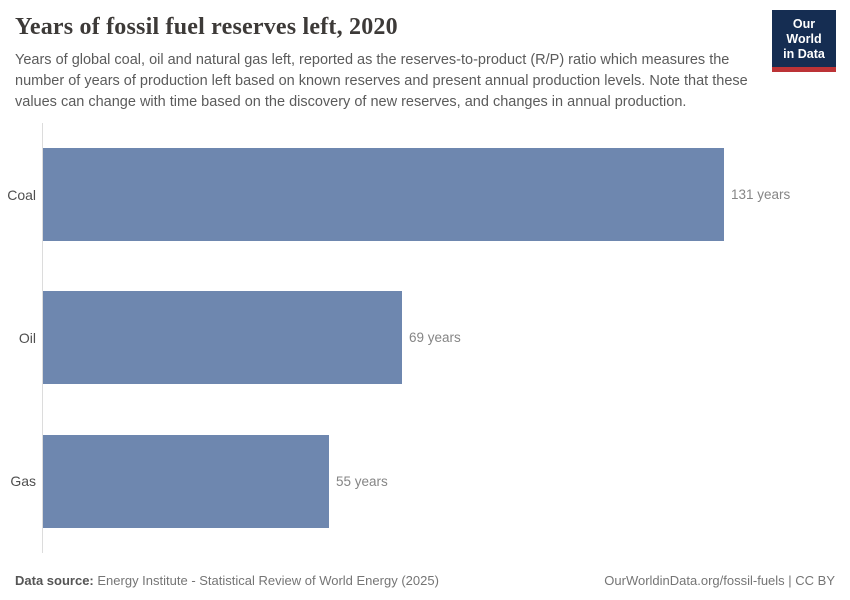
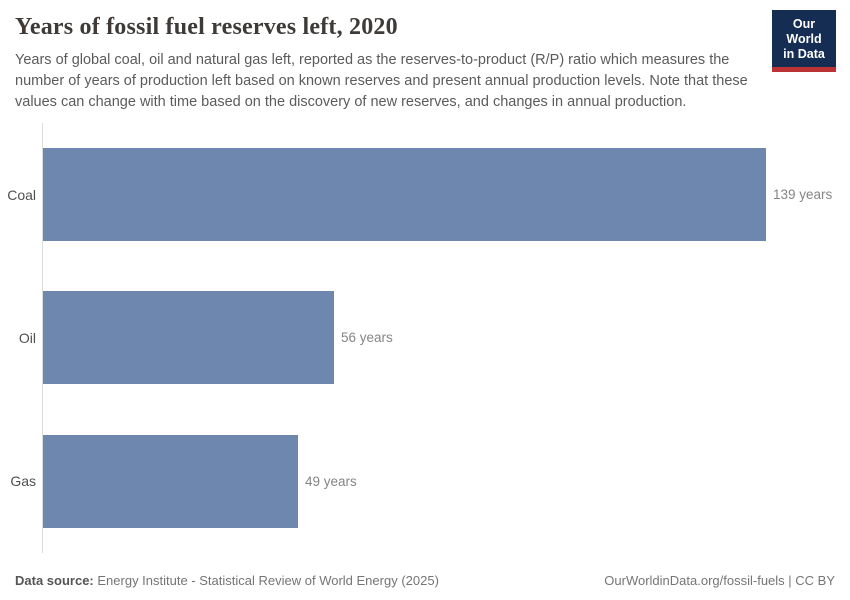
Coal: 131 -> 139
Oil: 69 -> 56
Gas: 55 -> 49
